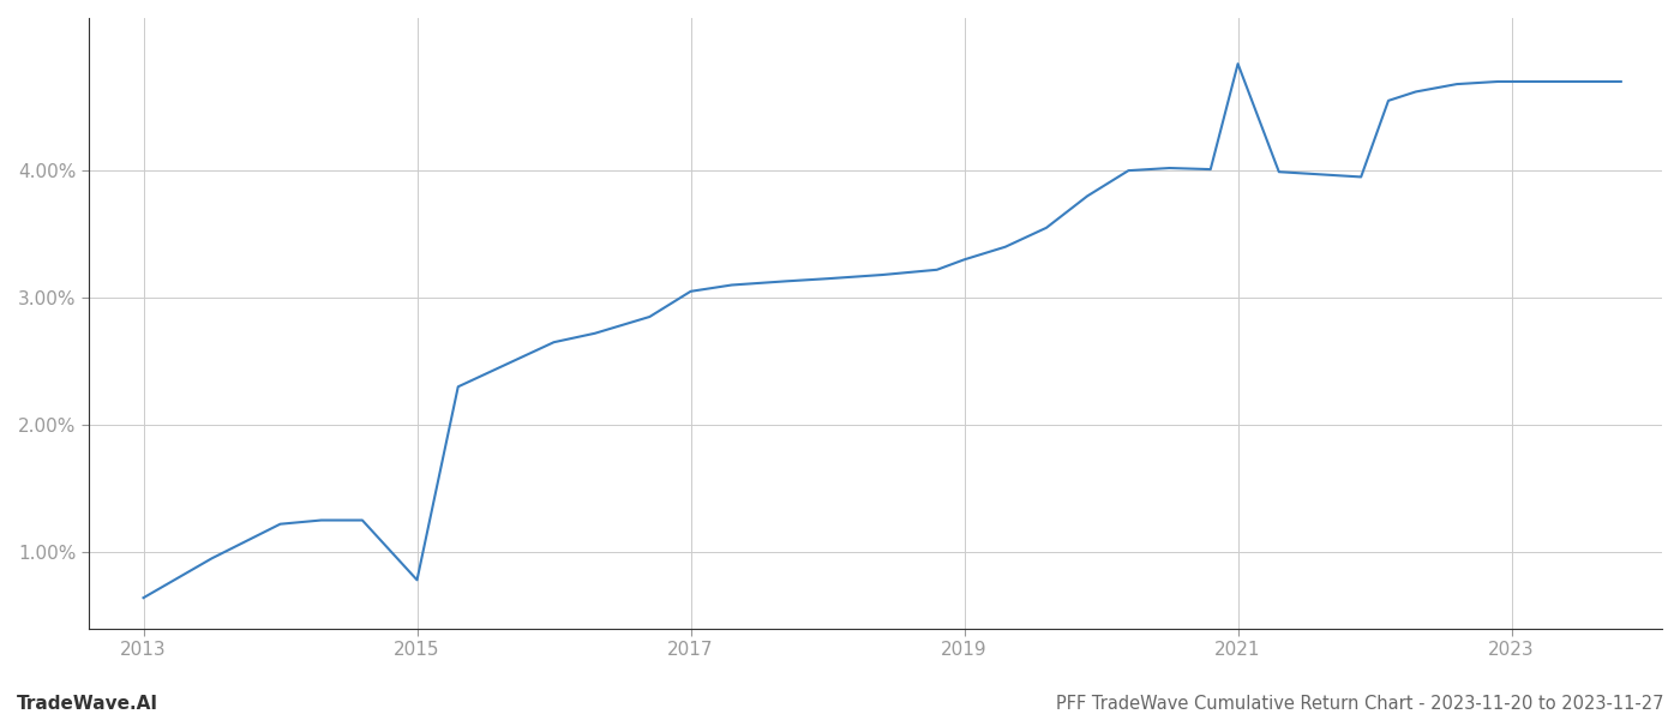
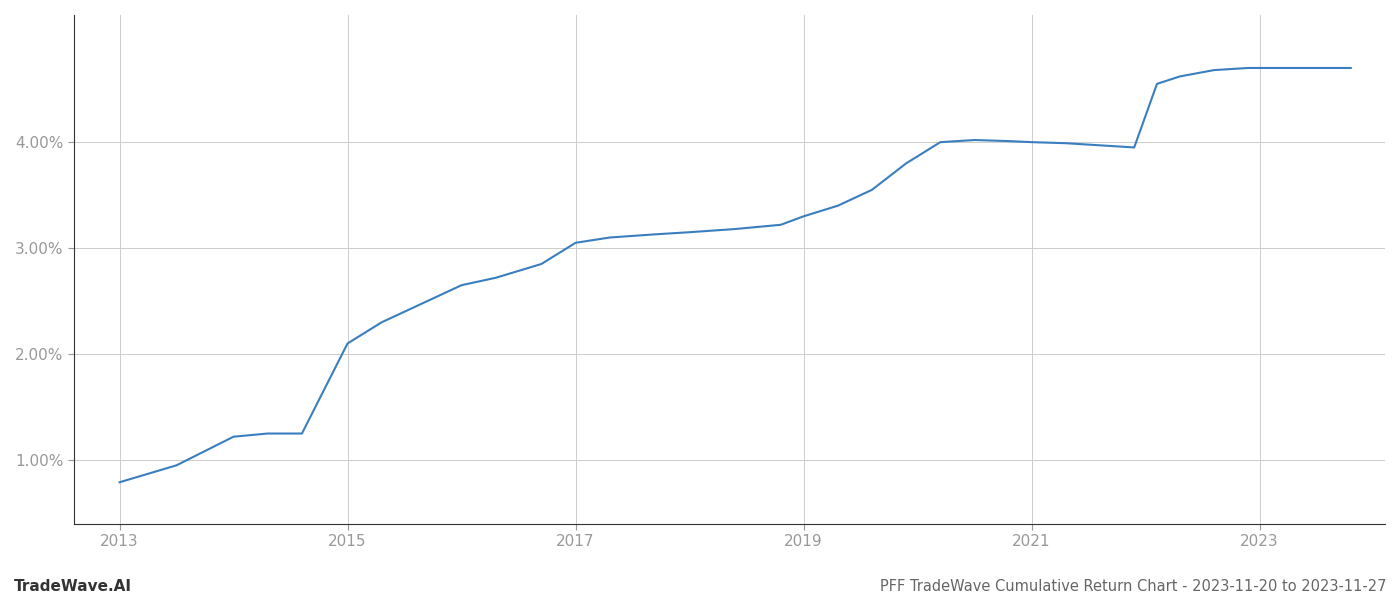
2013: 0.64% -> 0.79%
2015: 0.78% -> 2.10%
2021: 4.84% -> 4.00%
